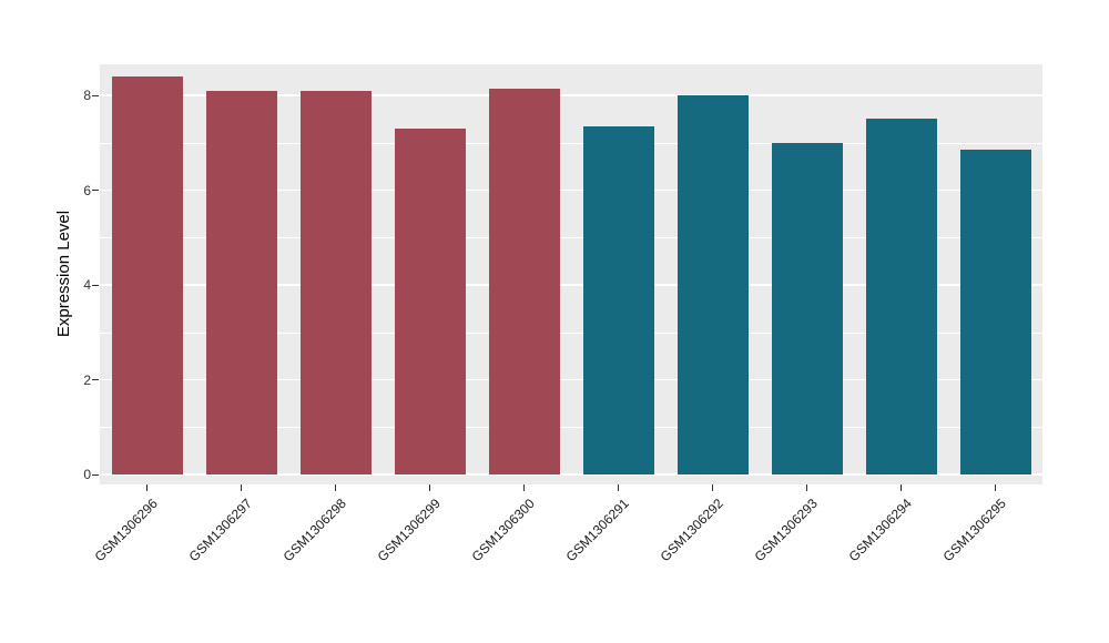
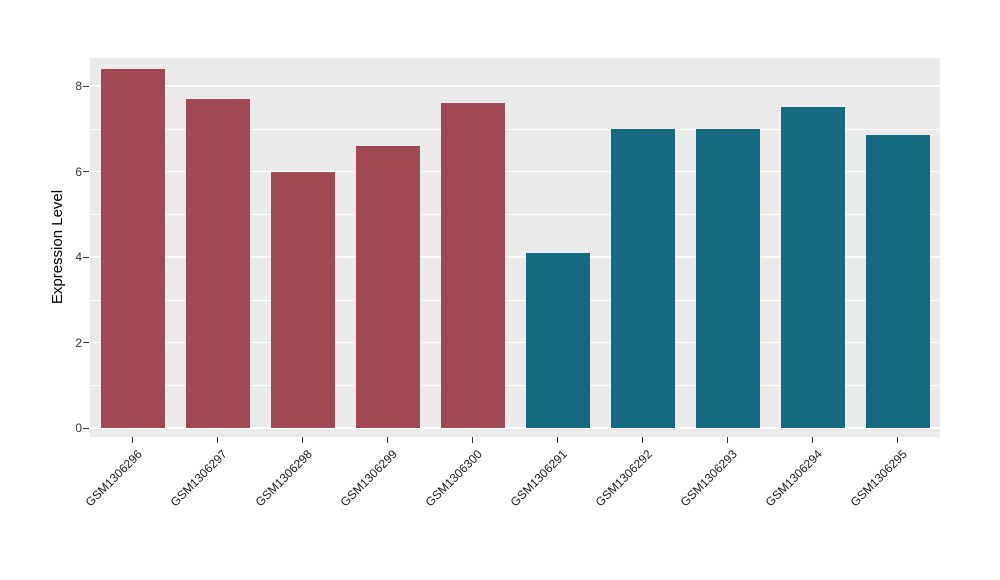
GSM1306297: 8.1 -> 7.7
GSM1306298: 8.1 -> 6.0
GSM1306299: 7.3 -> 6.6
GSM1306300: 8.2 -> 7.6
GSM1306291: 7.3 -> 4.1
GSM1306292: 8.0 -> 7.0
